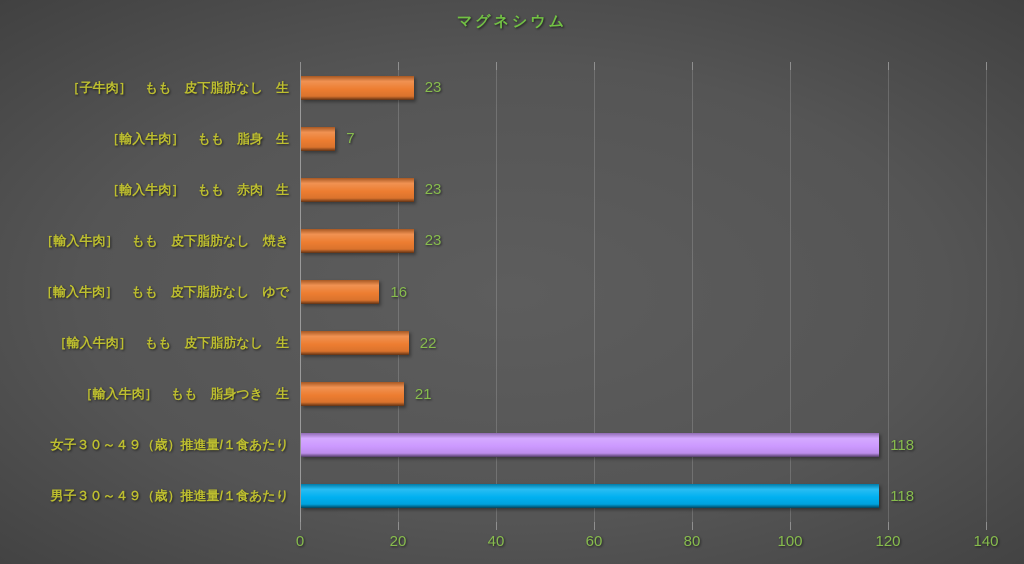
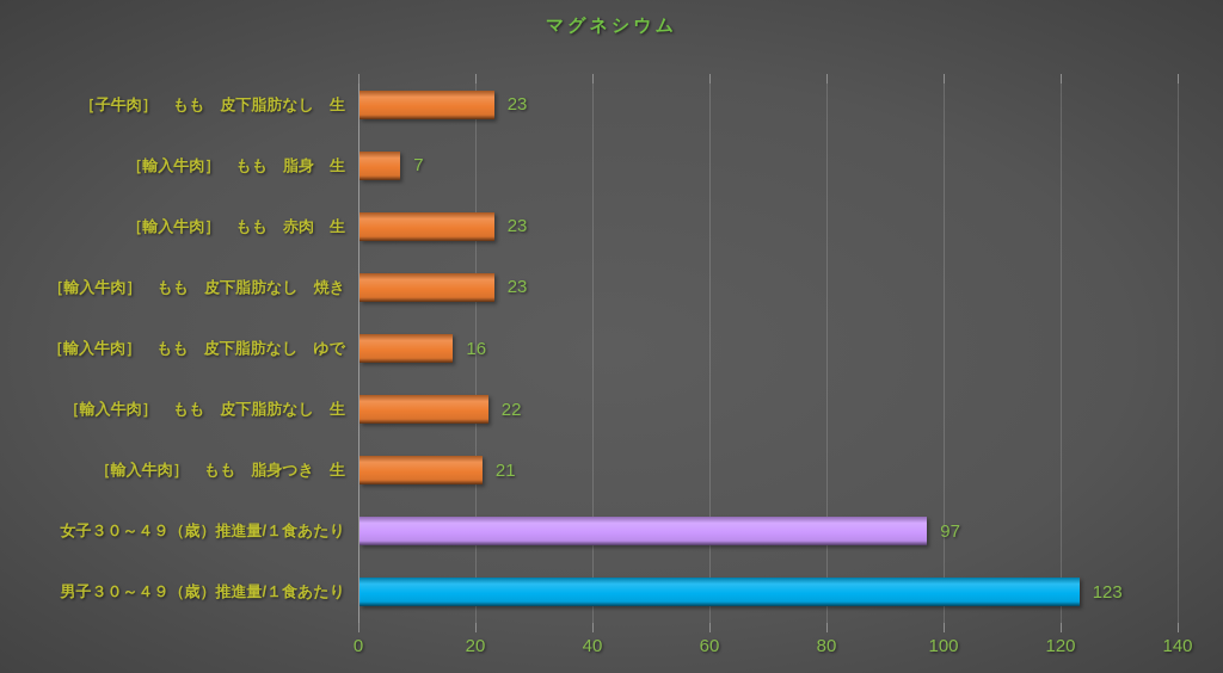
女子３０～４９（歳）推進量/１食あたり: 118 -> 97
男子３０～４９（歳）推進量/１食あたり: 118 -> 123
